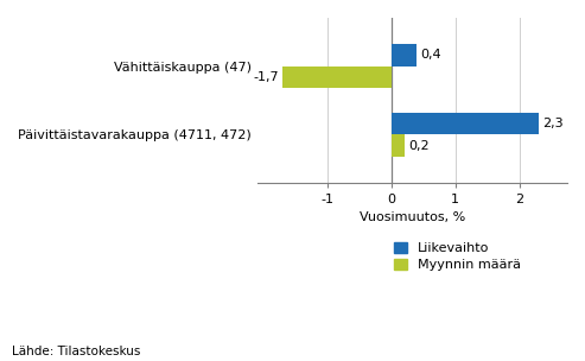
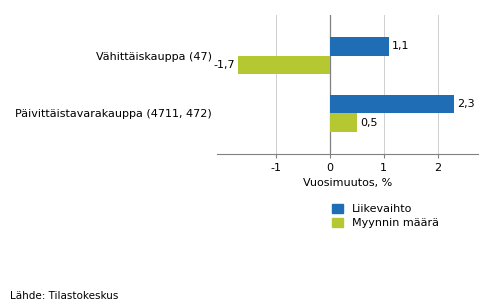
Liikevaihto/Vähittäiskauppa (47): 0,4 -> 1,1
Myynnin määrä/Päivittäistavarakauppa (4711, 472): 0,2 -> 0,5
